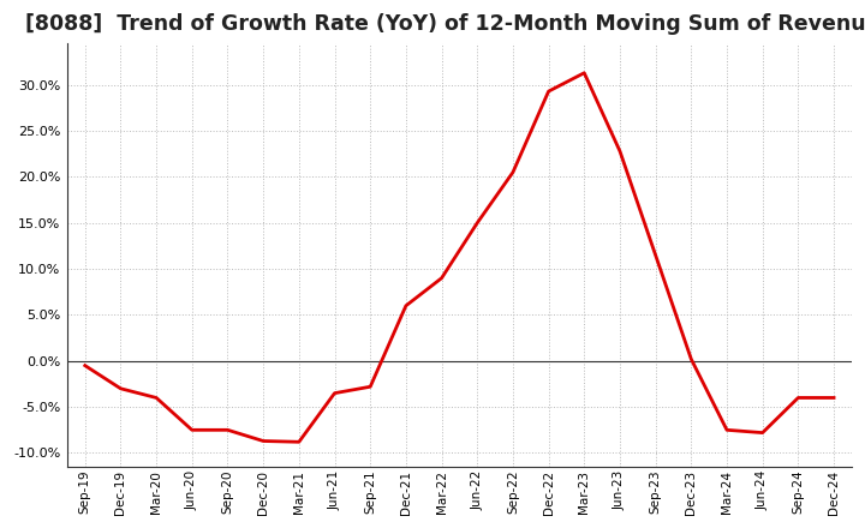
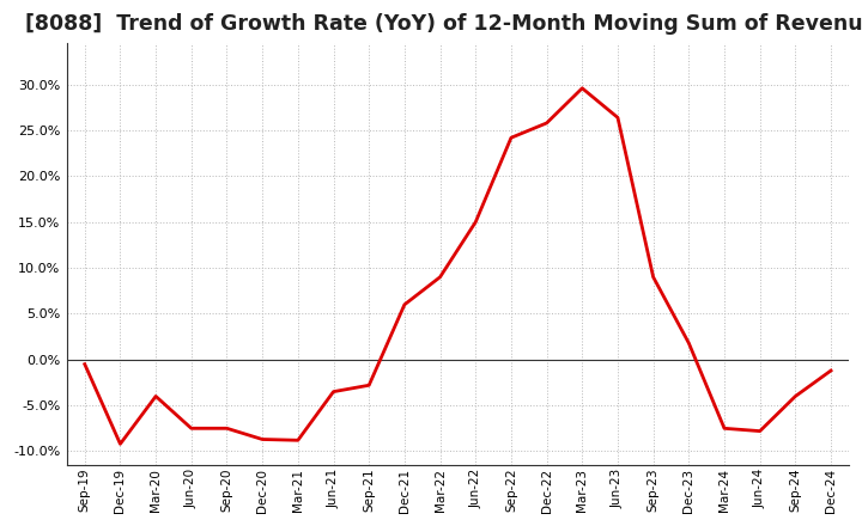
Dec-19: -3.0% -> -9.2%
Sep-22: 20.5% -> 24.2%
Dec-22: 29.3% -> 25.8%
Mar-23: 31.3% -> 29.6%
Jun-23: 22.8% -> 26.4%
Sep-23: 11.5% -> 9.0%
Dec-23: 0.2% -> 1.8%
Dec-24: -4.0% -> -1.2%
